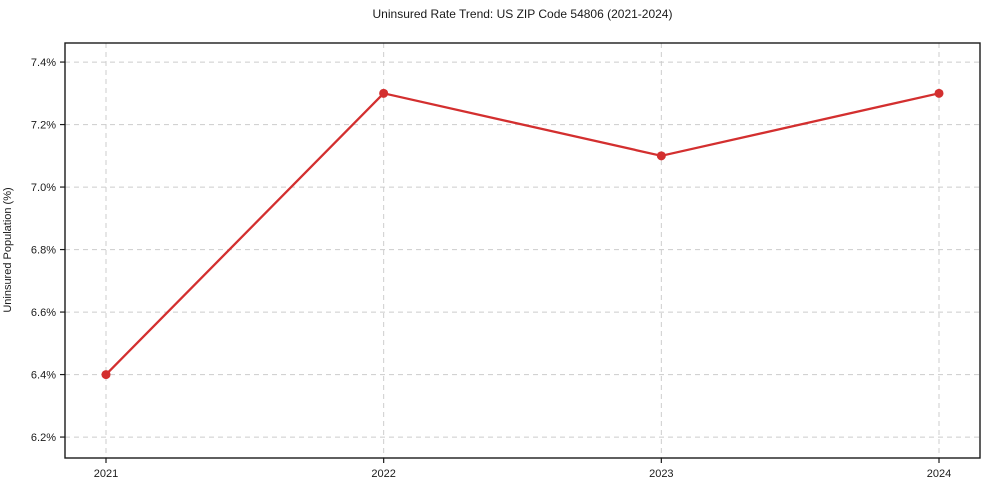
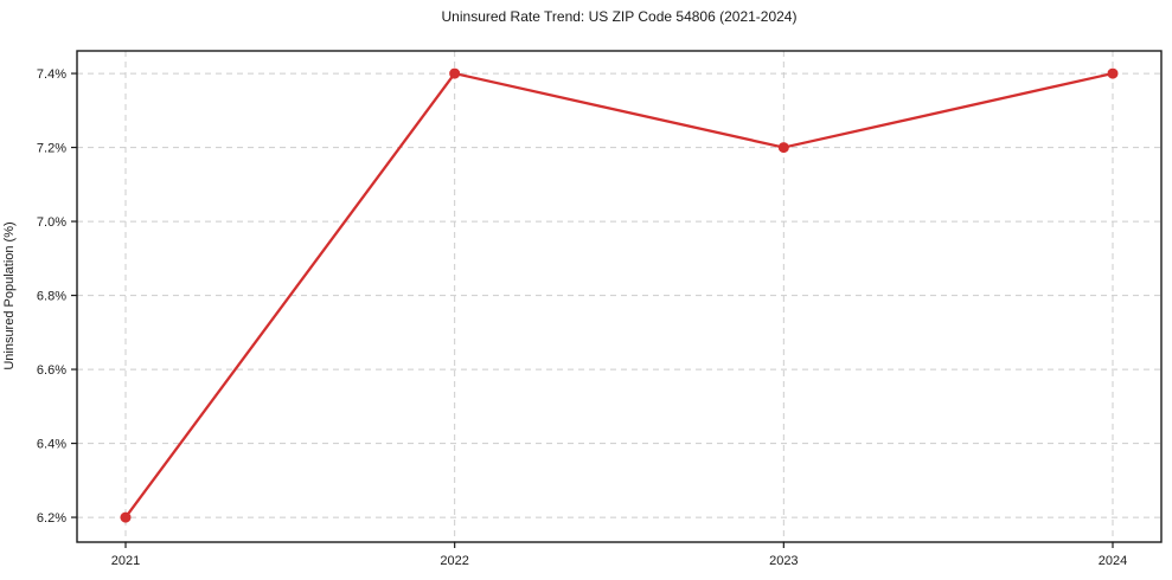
2021: 6.4% -> 6.2%
2022: 7.3% -> 7.4%
2023: 7.1% -> 7.2%
2024: 7.3% -> 7.4%
